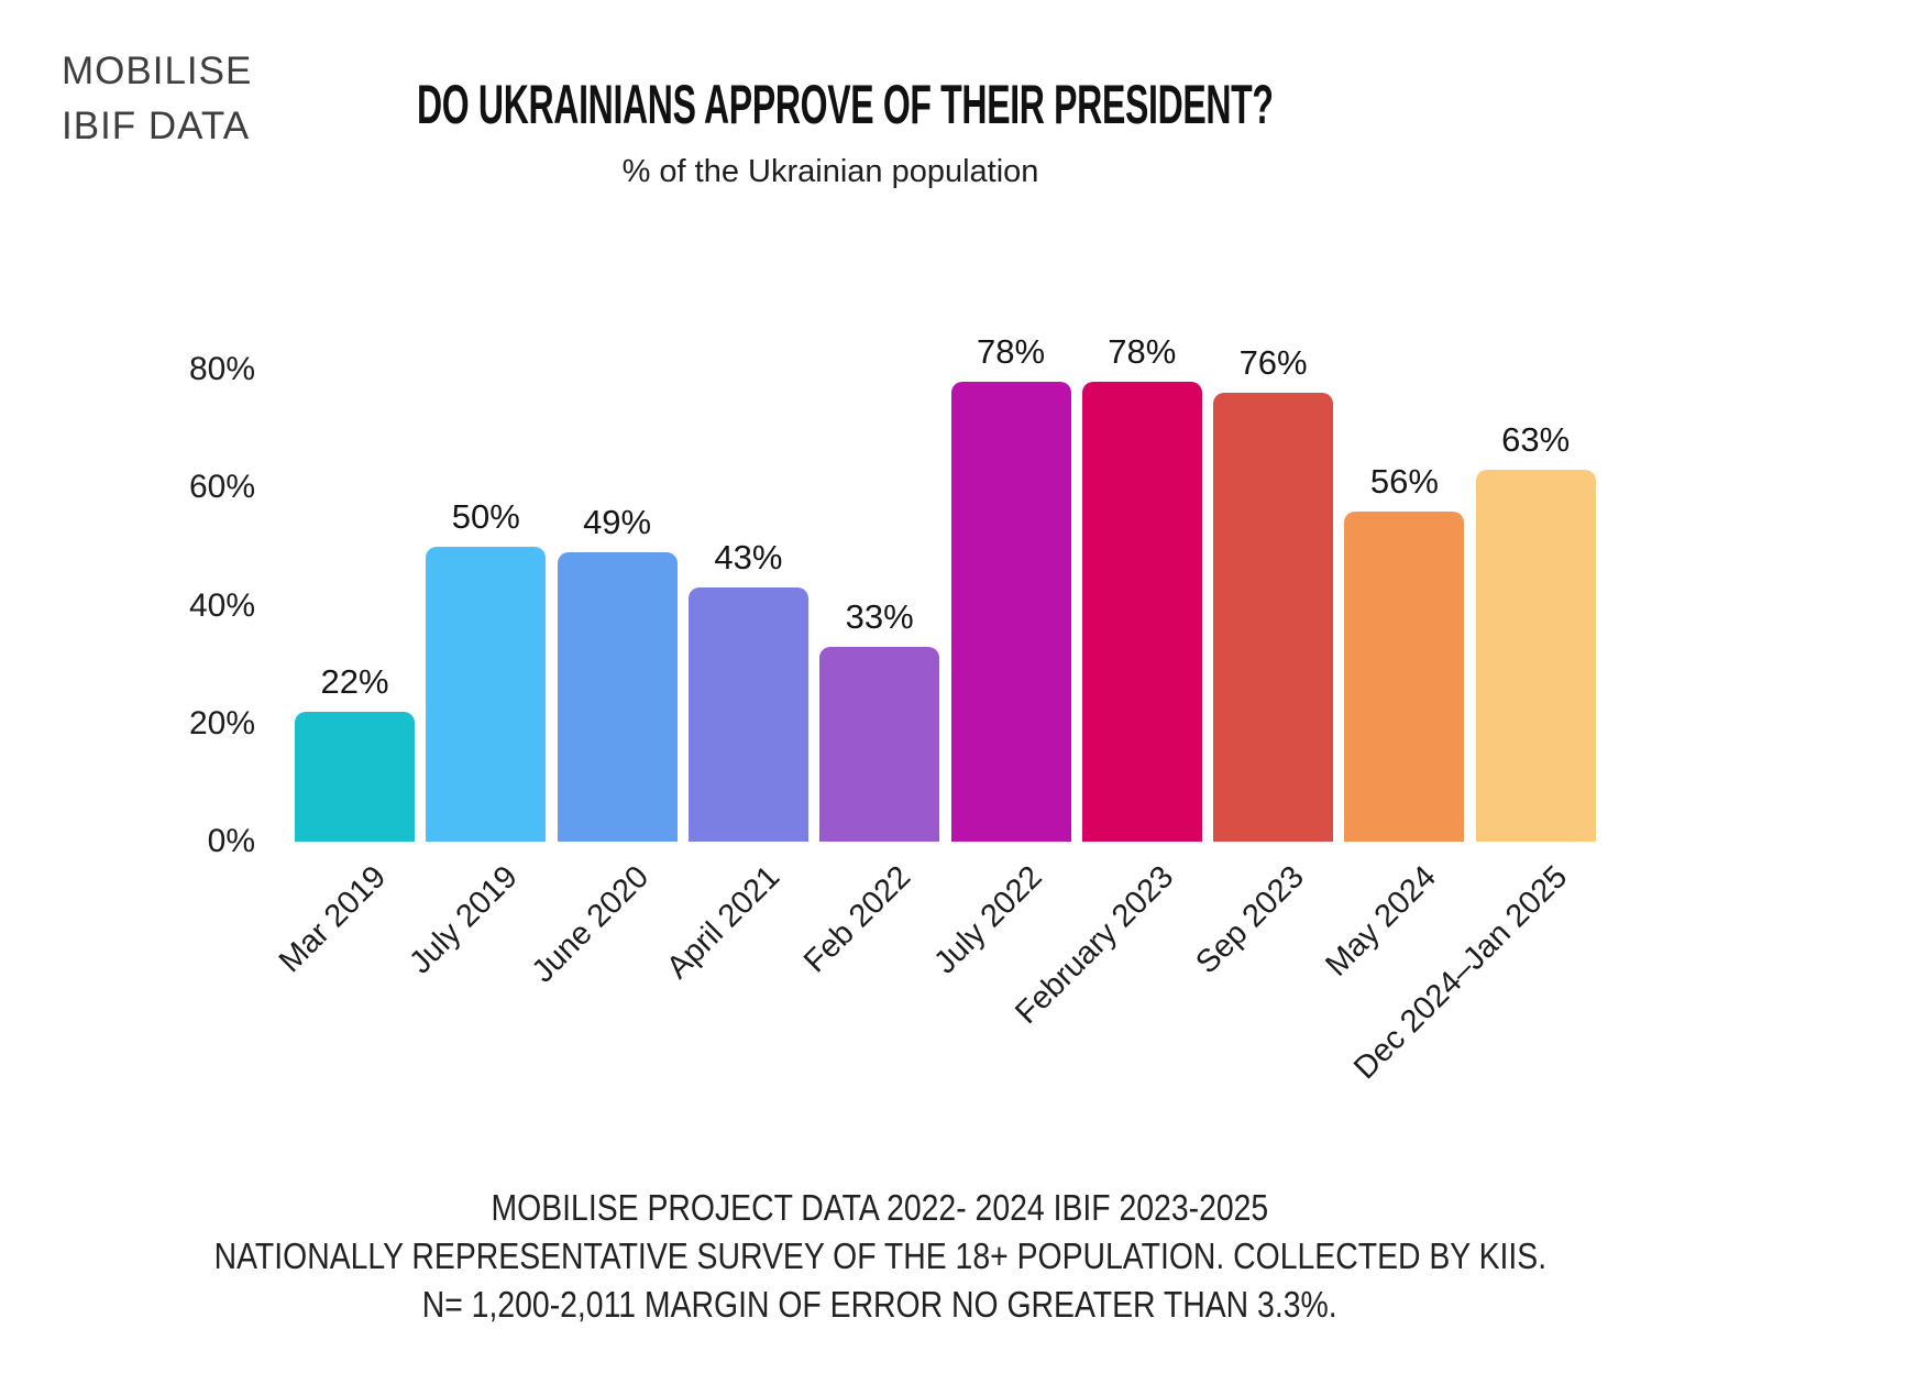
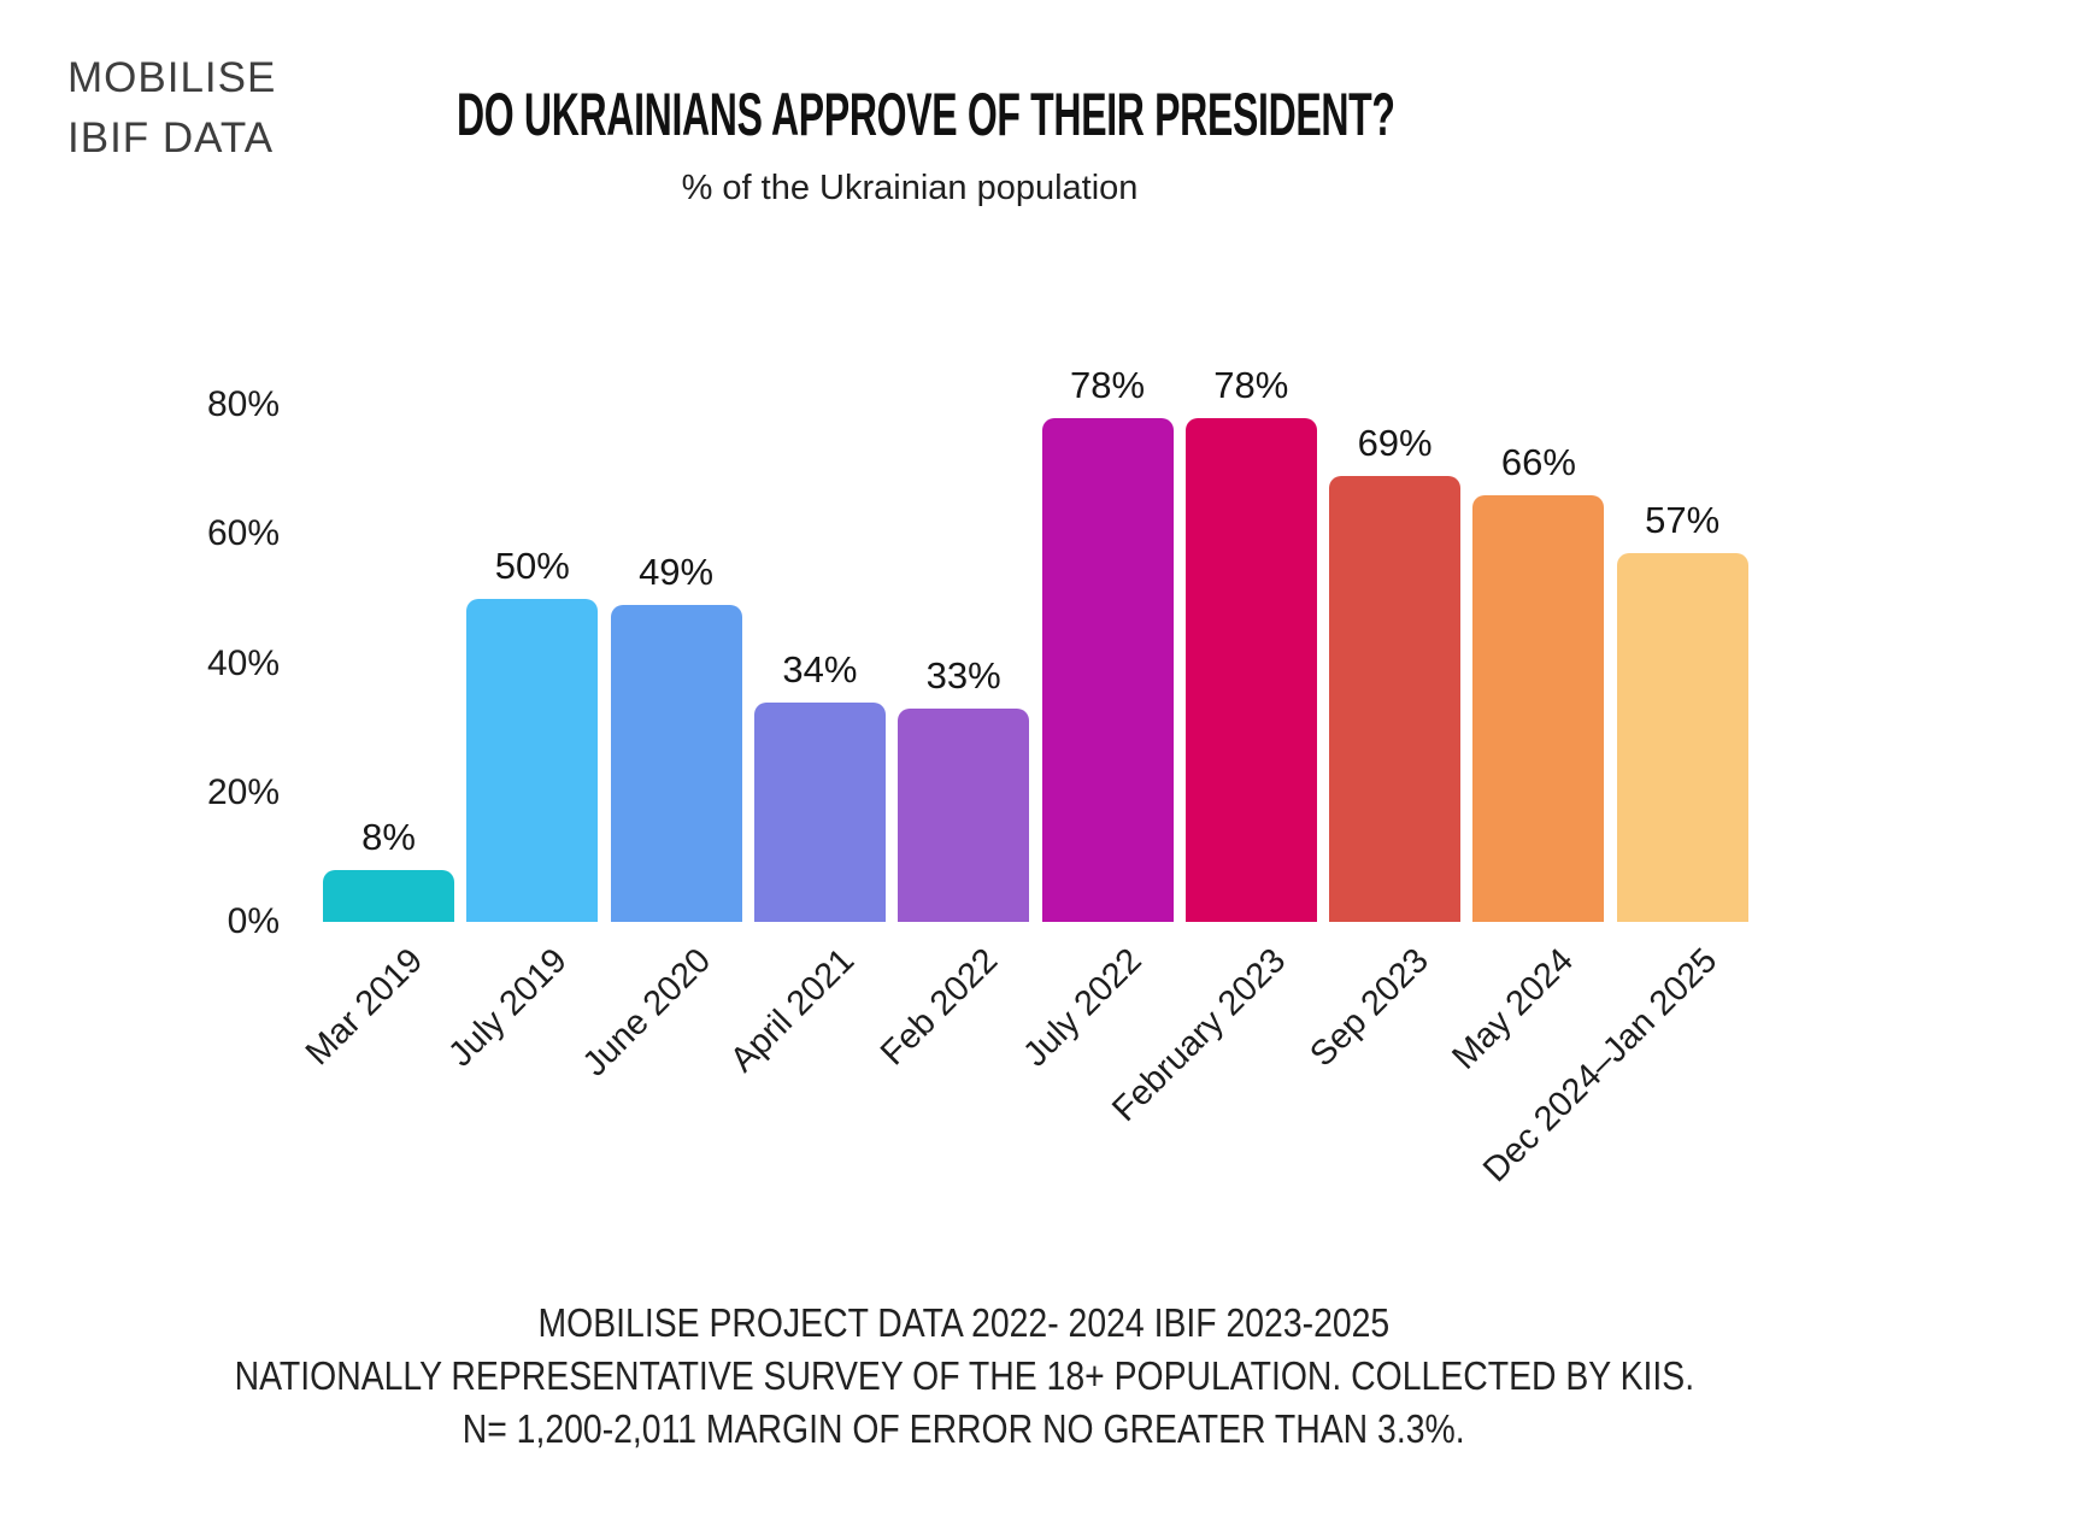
Mar 2019: 22% -> 8%
April 2021: 43% -> 34%
Sep 2023: 76% -> 69%
May 2024: 56% -> 66%
Dec 2024–Jan 2025: 63% -> 57%
